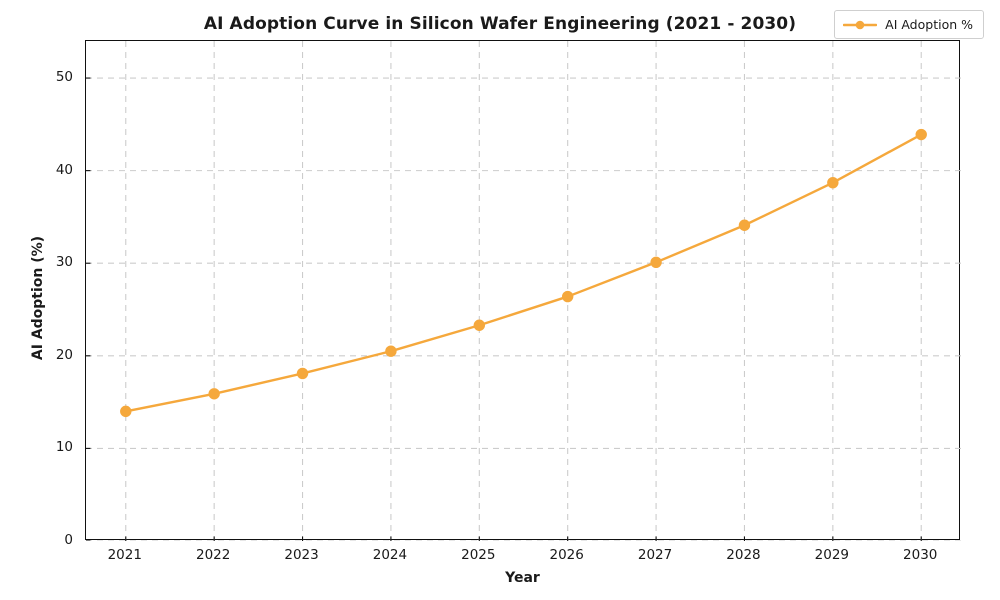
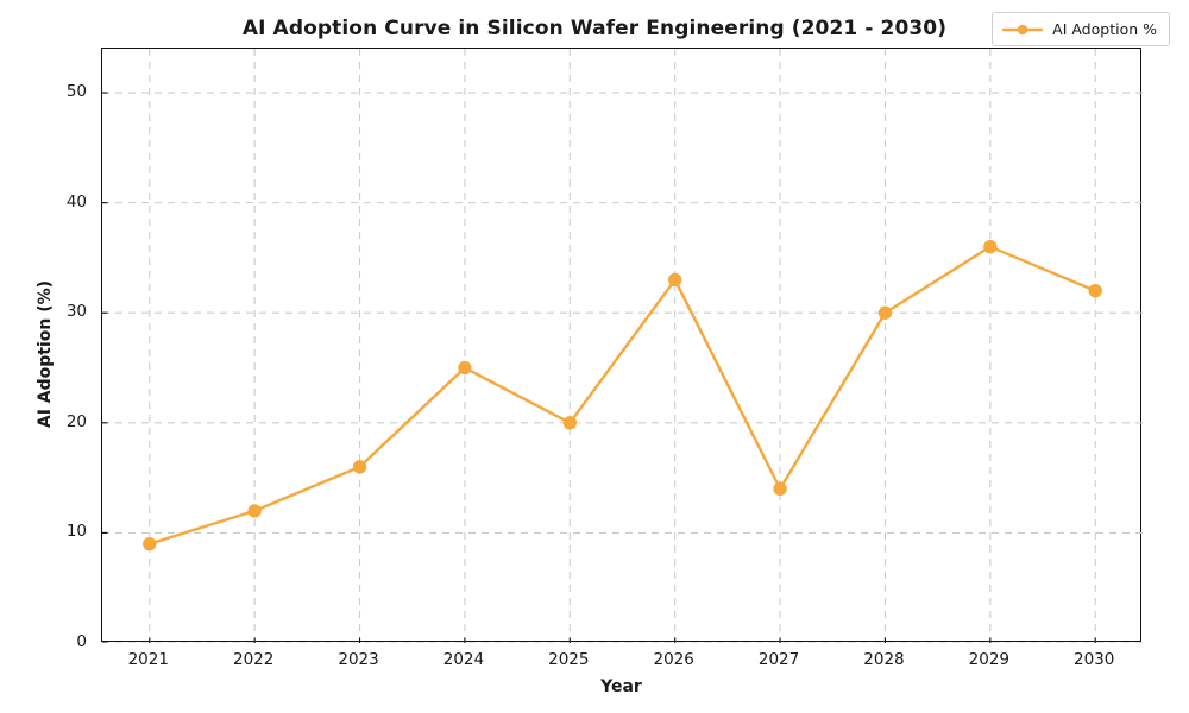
2021: 14 -> 9
2022: 16 -> 12
2023: 18 -> 16
2024: 20 -> 25
2025: 23 -> 20
2026: 26 -> 33
2027: 30 -> 14
2028: 34 -> 30
2029: 39 -> 36
2030: 44 -> 32
